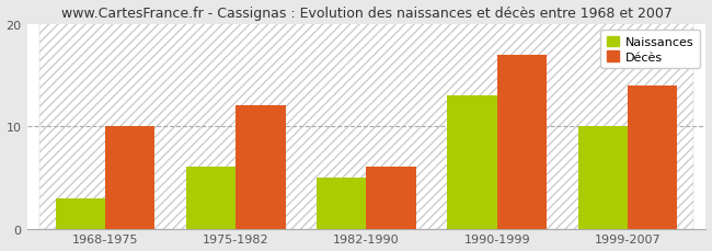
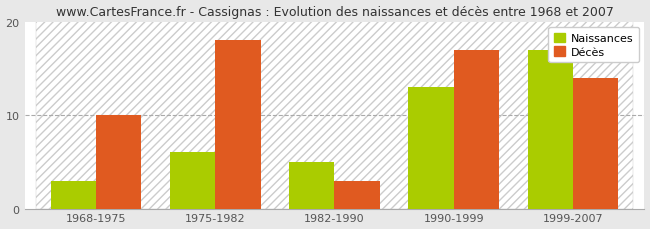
Décès/1975-1982: 12 -> 18
Décès/1982-1990: 6 -> 3
Naissances/1999-2007: 10 -> 17
